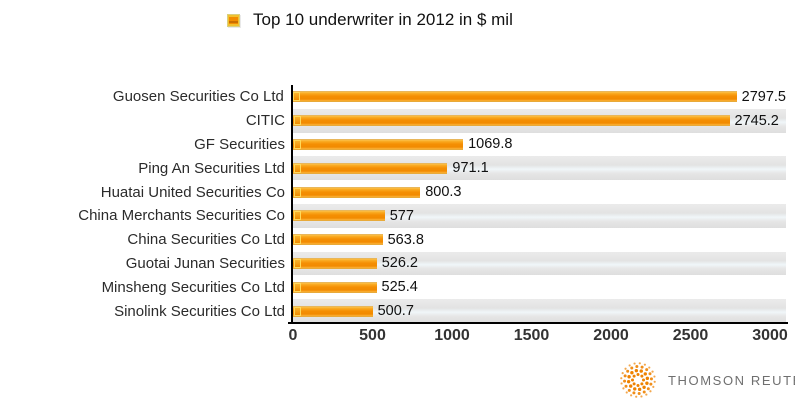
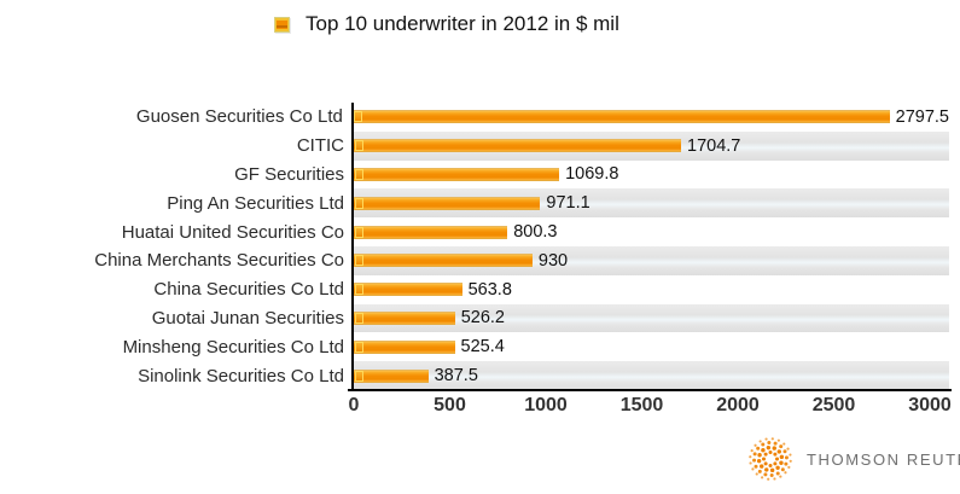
CITIC: 2745.2 -> 1704.7
China Merchants Securities Co: 577 -> 930
Sinolink Securities Co Ltd: 500.7 -> 387.5
